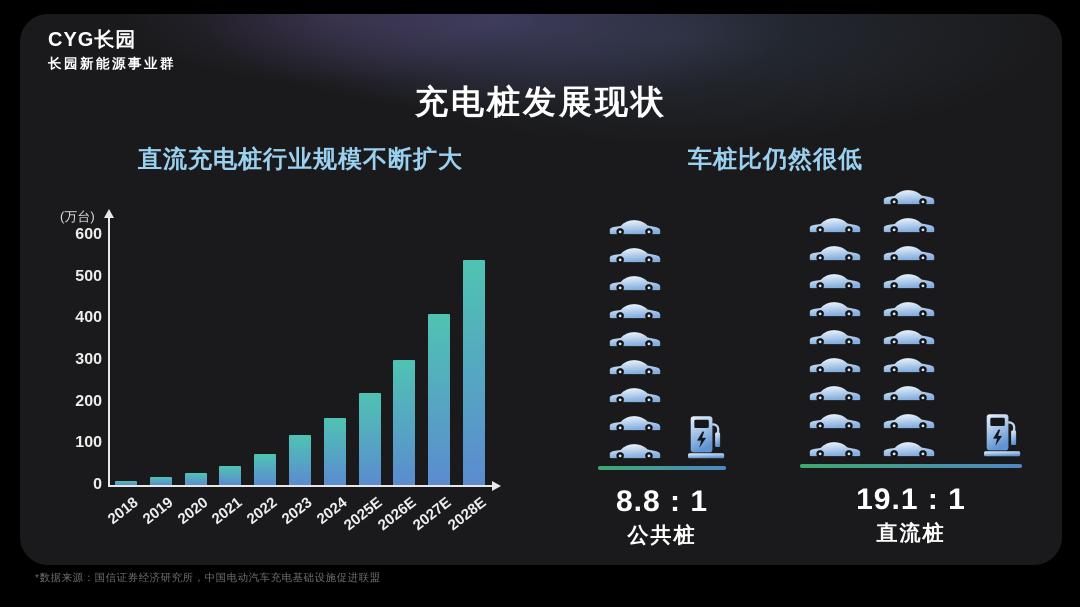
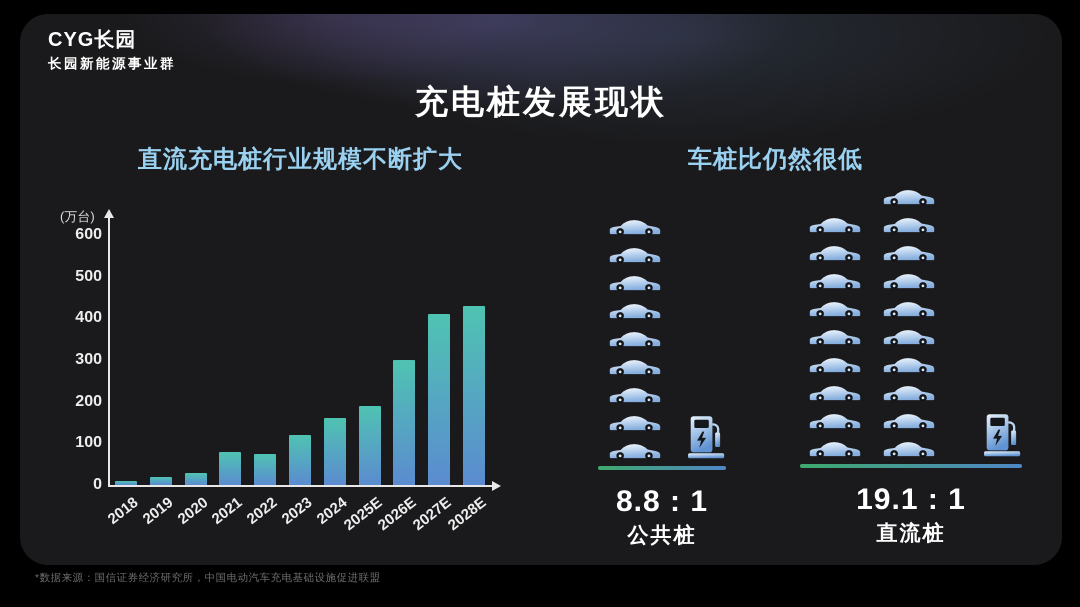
2021: 50 -> 80
2025E: 220 -> 190
2028E: 540 -> 430
